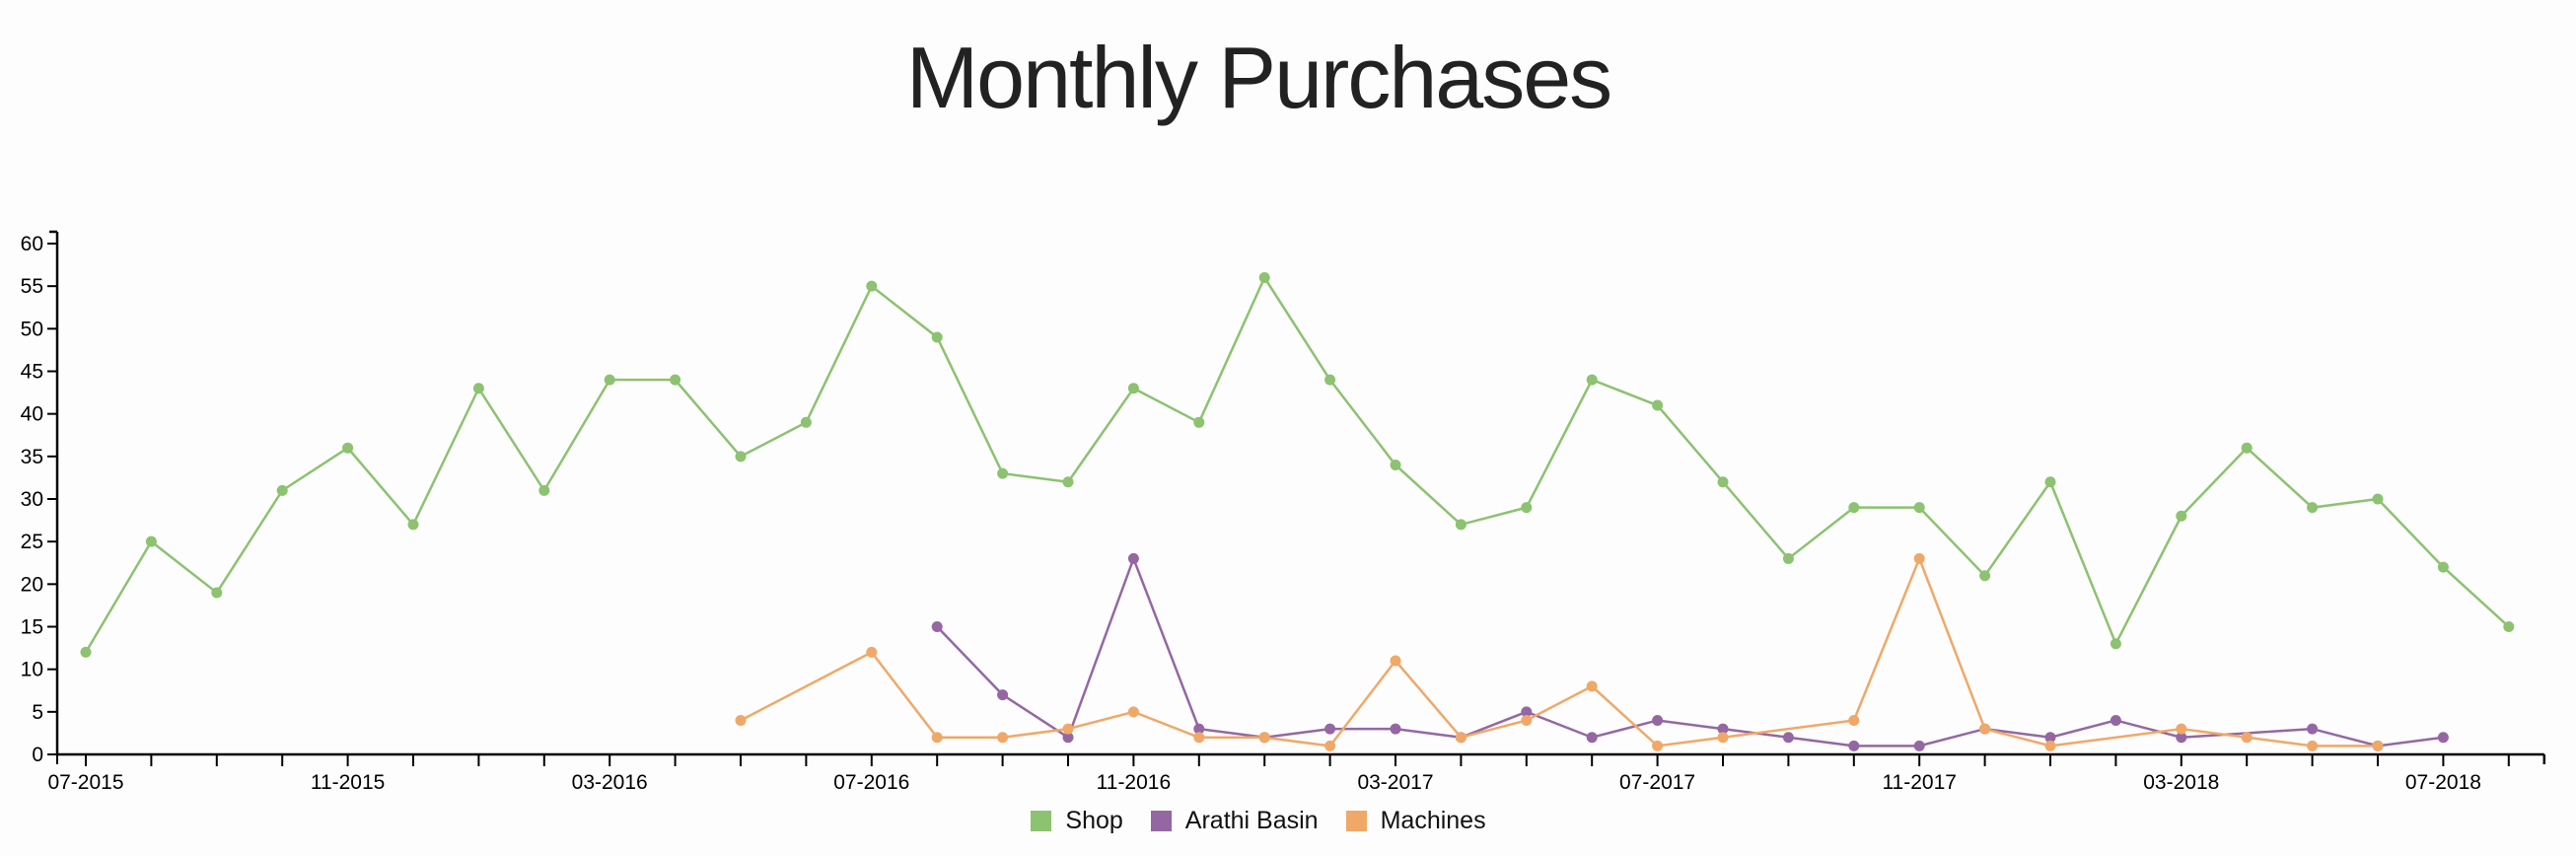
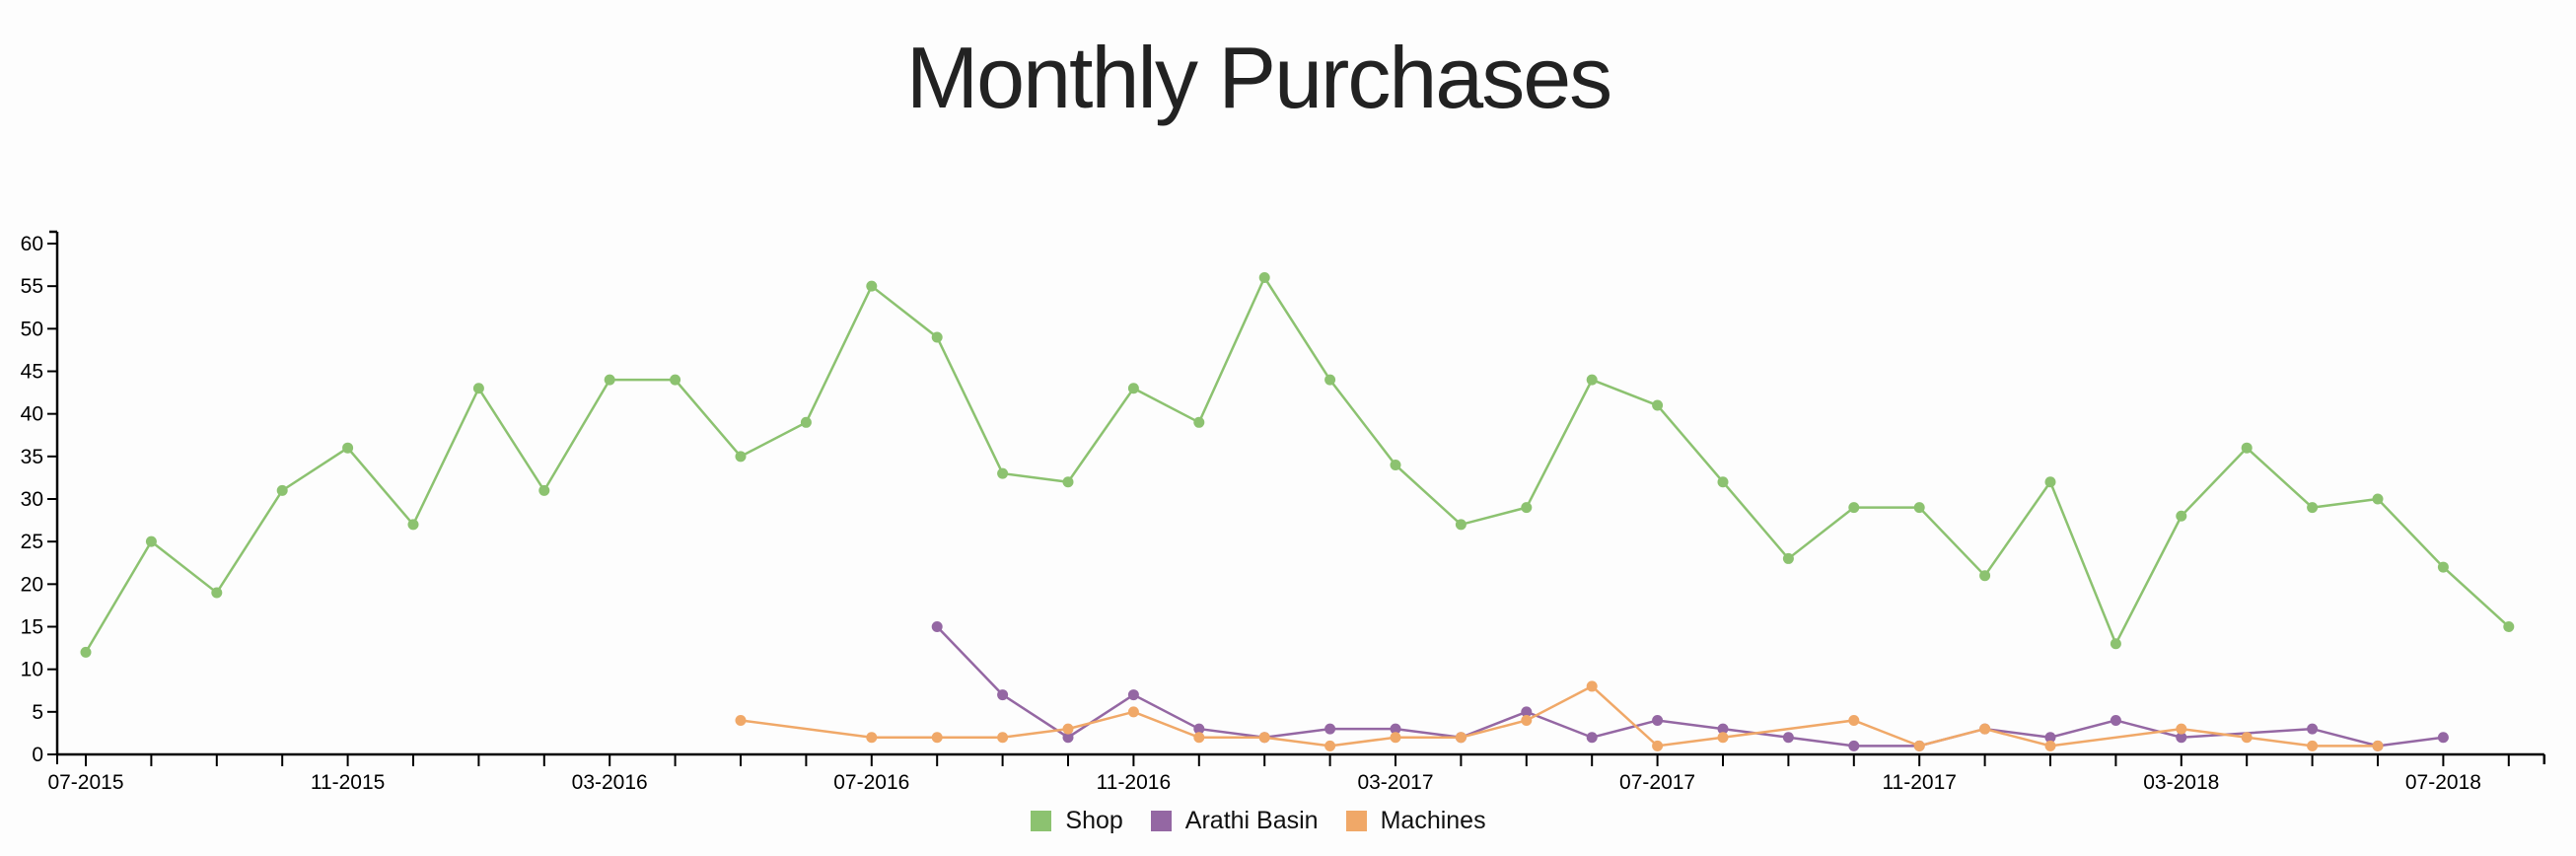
Machines/07-2016: 12 -> 2
Arathi Basin/11-2016: 23 -> 7
Machines/03-2017: 11 -> 2
Machines/11-2017: 23 -> 1
